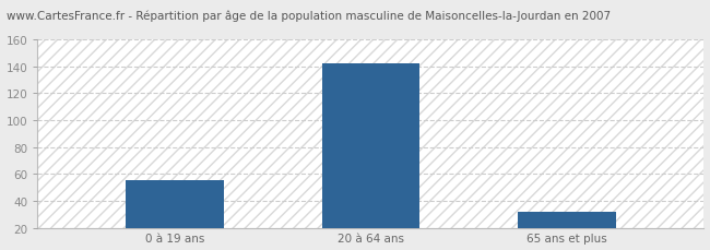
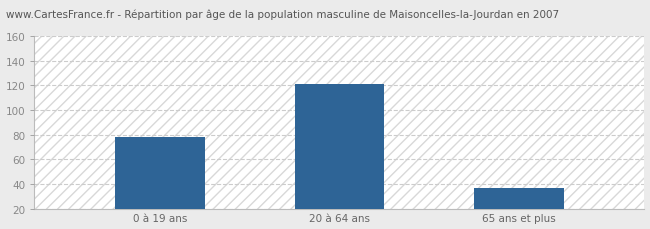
0 à 19 ans: 55 -> 78
20 à 64 ans: 142 -> 121
65 ans et plus: 32 -> 37
